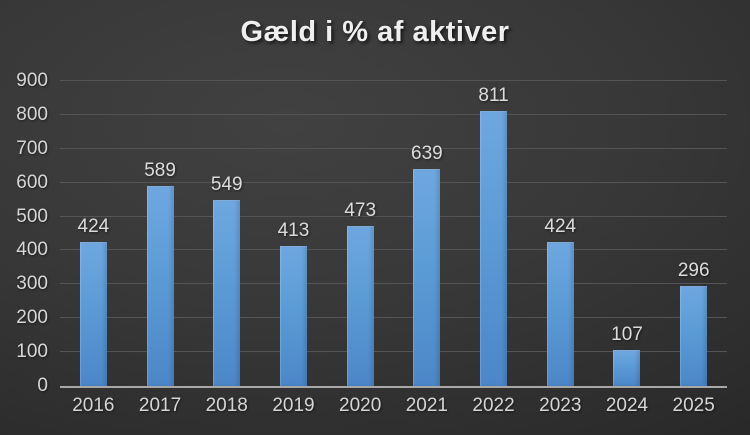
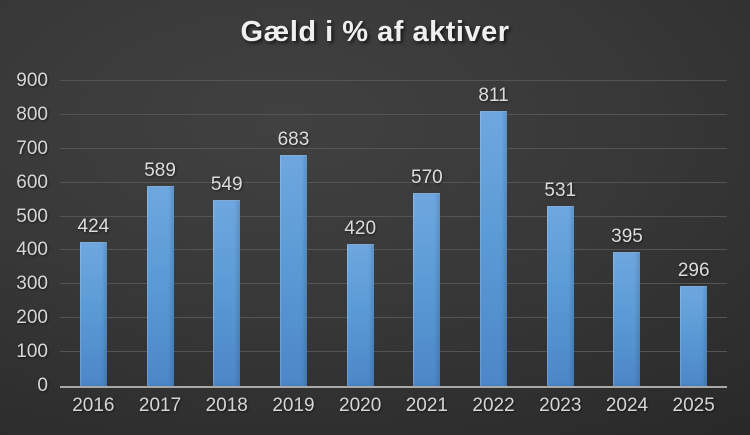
2019: 413 -> 683
2020: 473 -> 420
2021: 639 -> 570
2023: 424 -> 531
2024: 107 -> 395
